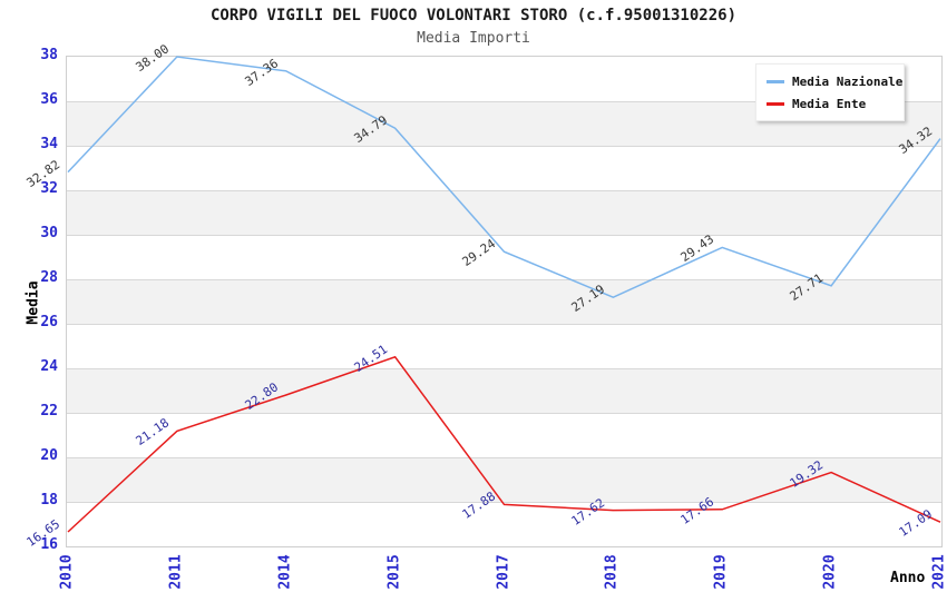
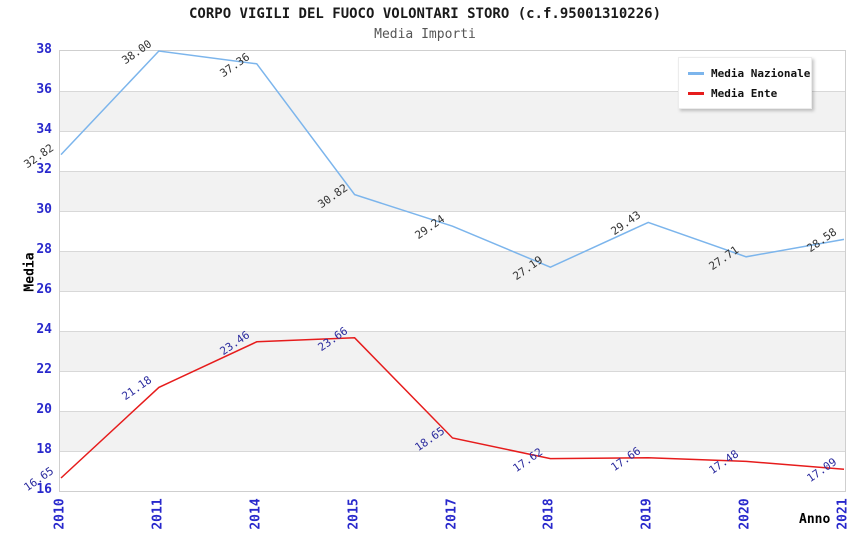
Media Ente/2014: 22.80 -> 23.46
Media Nazionale/2015: 34.79 -> 30.82
Media Ente/2015: 24.51 -> 23.66
Media Ente/2017: 17.88 -> 18.65
Media Ente/2020: 19.32 -> 17.48
Media Nazionale/2021: 34.32 -> 28.58
